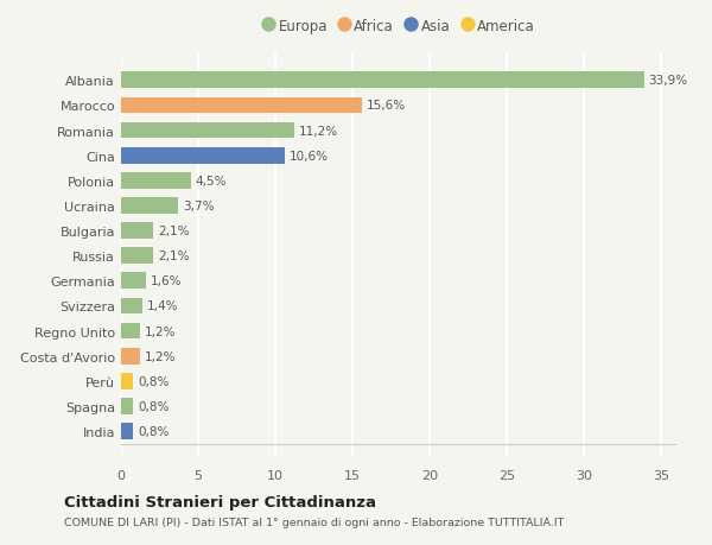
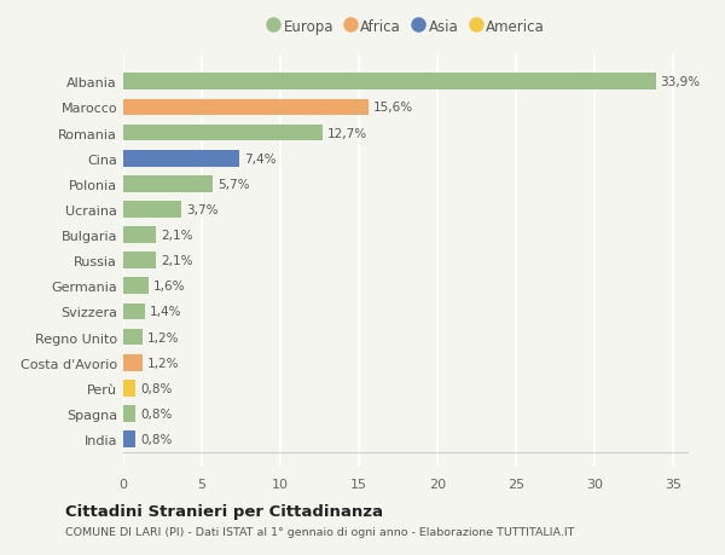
Romania: 11,2% -> 12,7%
Cina: 10,6% -> 7,4%
Polonia: 4,5% -> 5,7%
